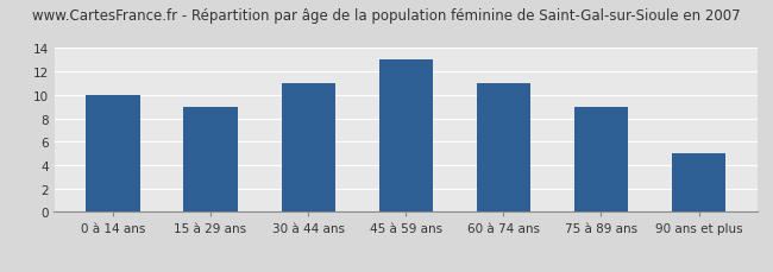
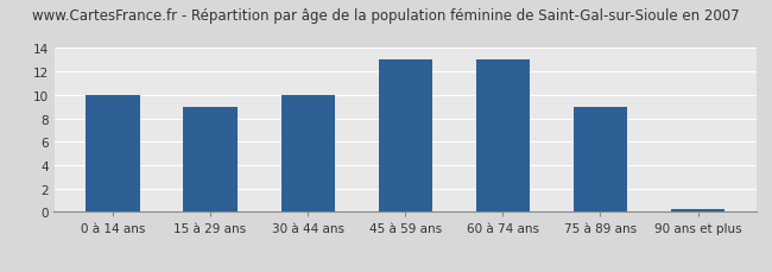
30 à 44 ans: 11.0 -> 10.0
60 à 74 ans: 11.0 -> 13.0
90 ans et plus: 5.0 -> 0.2
